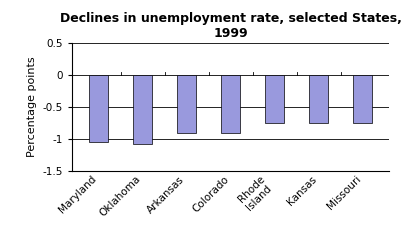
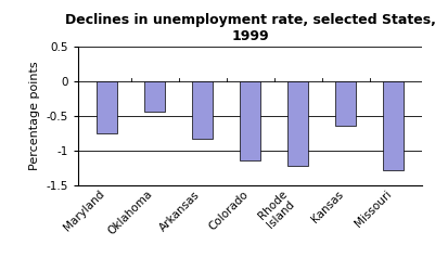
Maryland: -1.05 -> -0.74
Oklahoma: -1.08 -> -0.44
Arkansas: -0.90 -> -0.82
Colorado: -0.90 -> -1.14
Rhode Island: -0.75 -> -1.22
Kansas: -0.75 -> -0.64
Missouri: -0.75 -> -1.28
